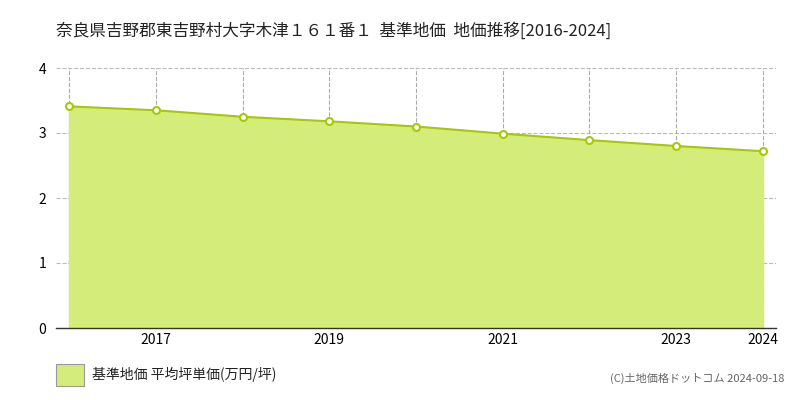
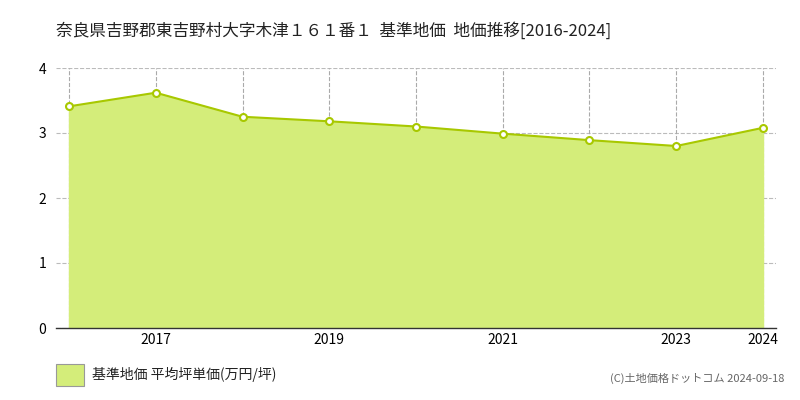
2017: 3.35 -> 3.62
2024: 2.72 -> 3.08
